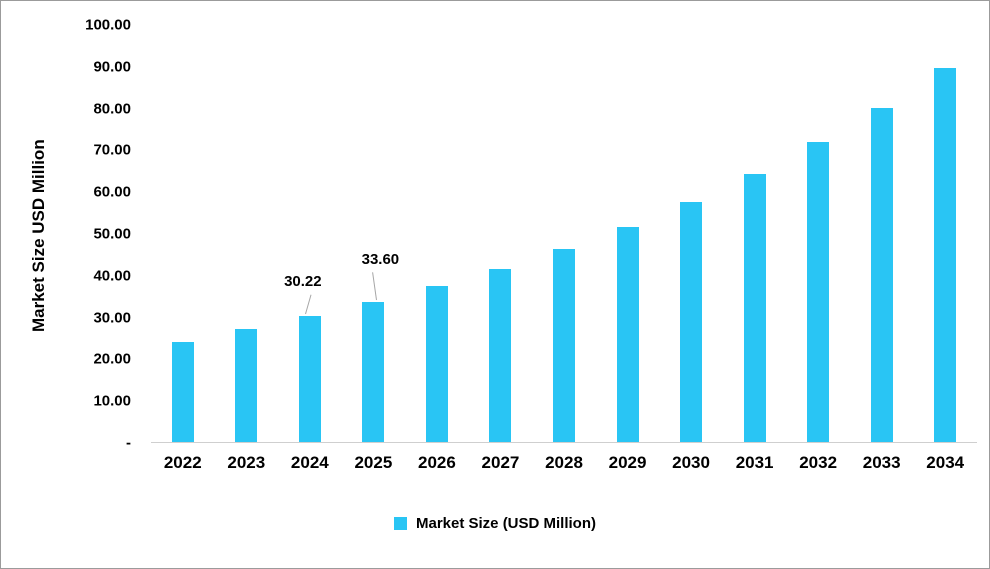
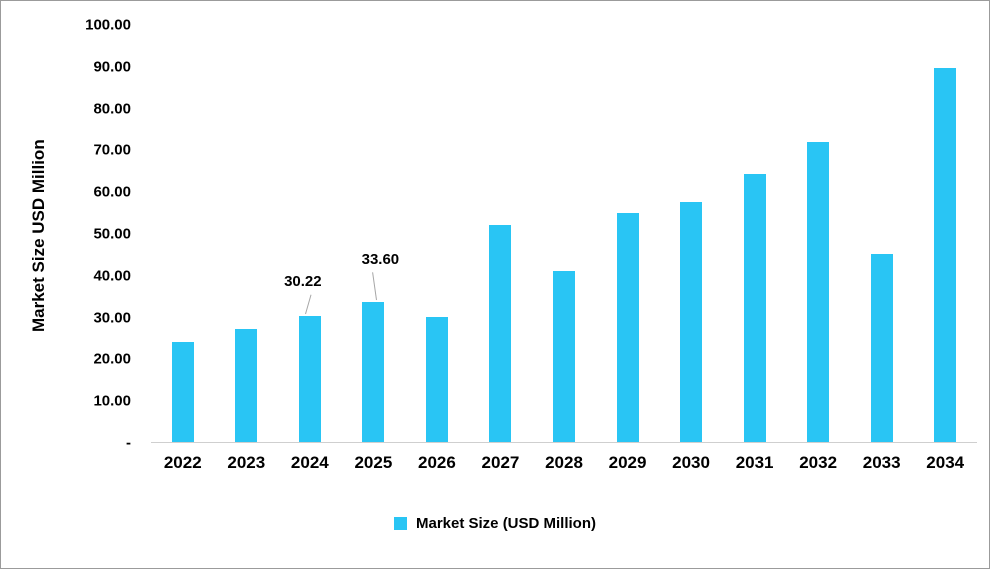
2026: 38 -> 30
2027: 42 -> 52
2028: 46 -> 41
2029: 52 -> 55
2033: 80 -> 45
